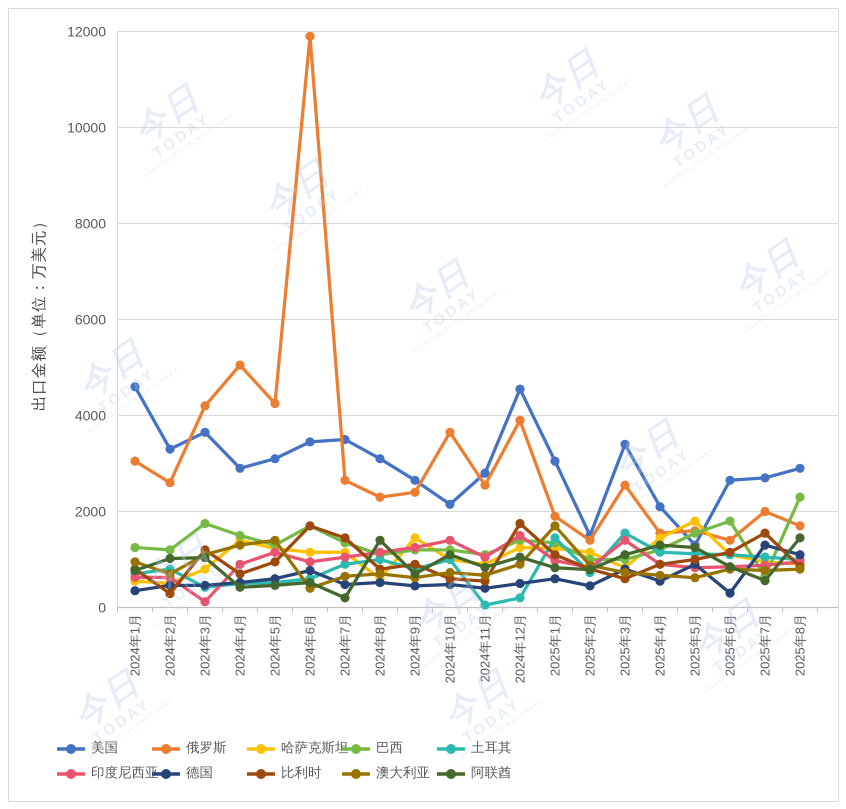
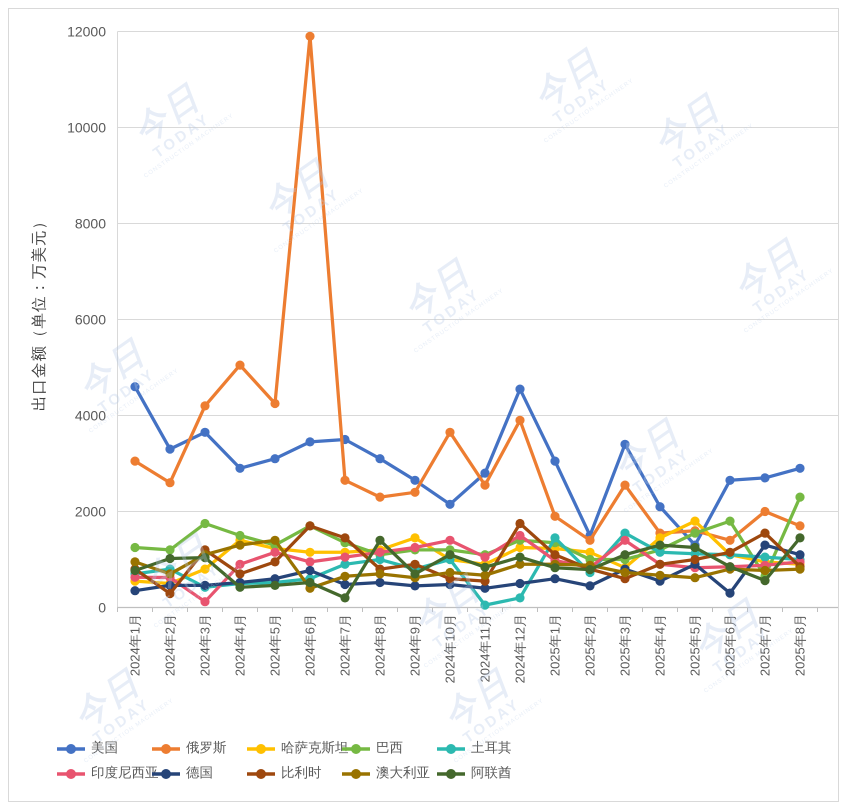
哈萨克斯坦/2024年8月: 600 -> 1200
澳大利亚/2025年1月: 1700 -> 900
